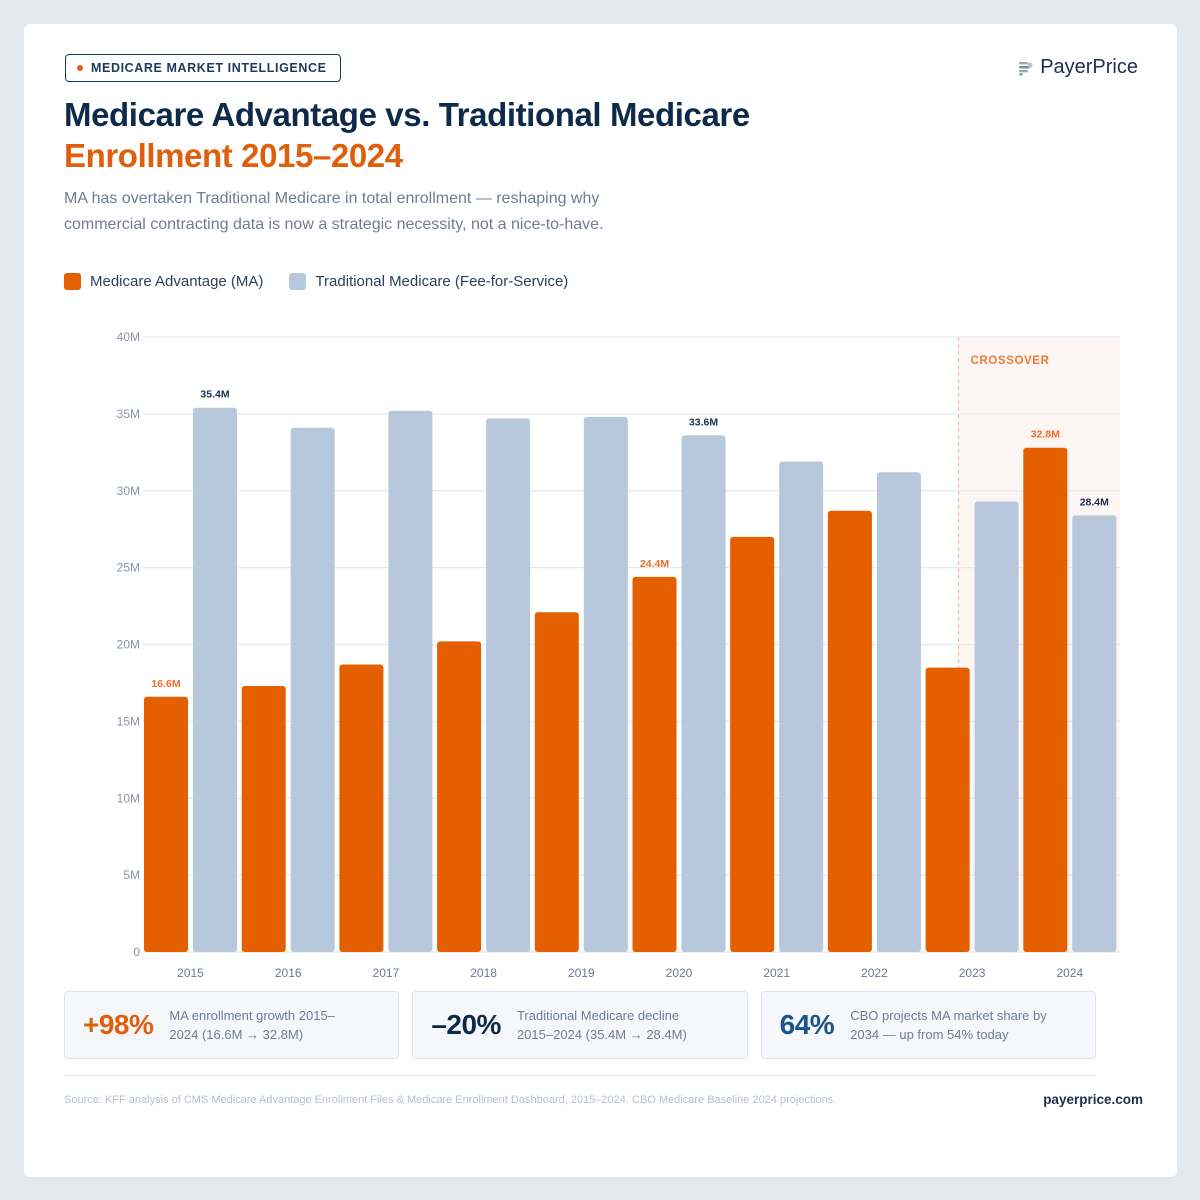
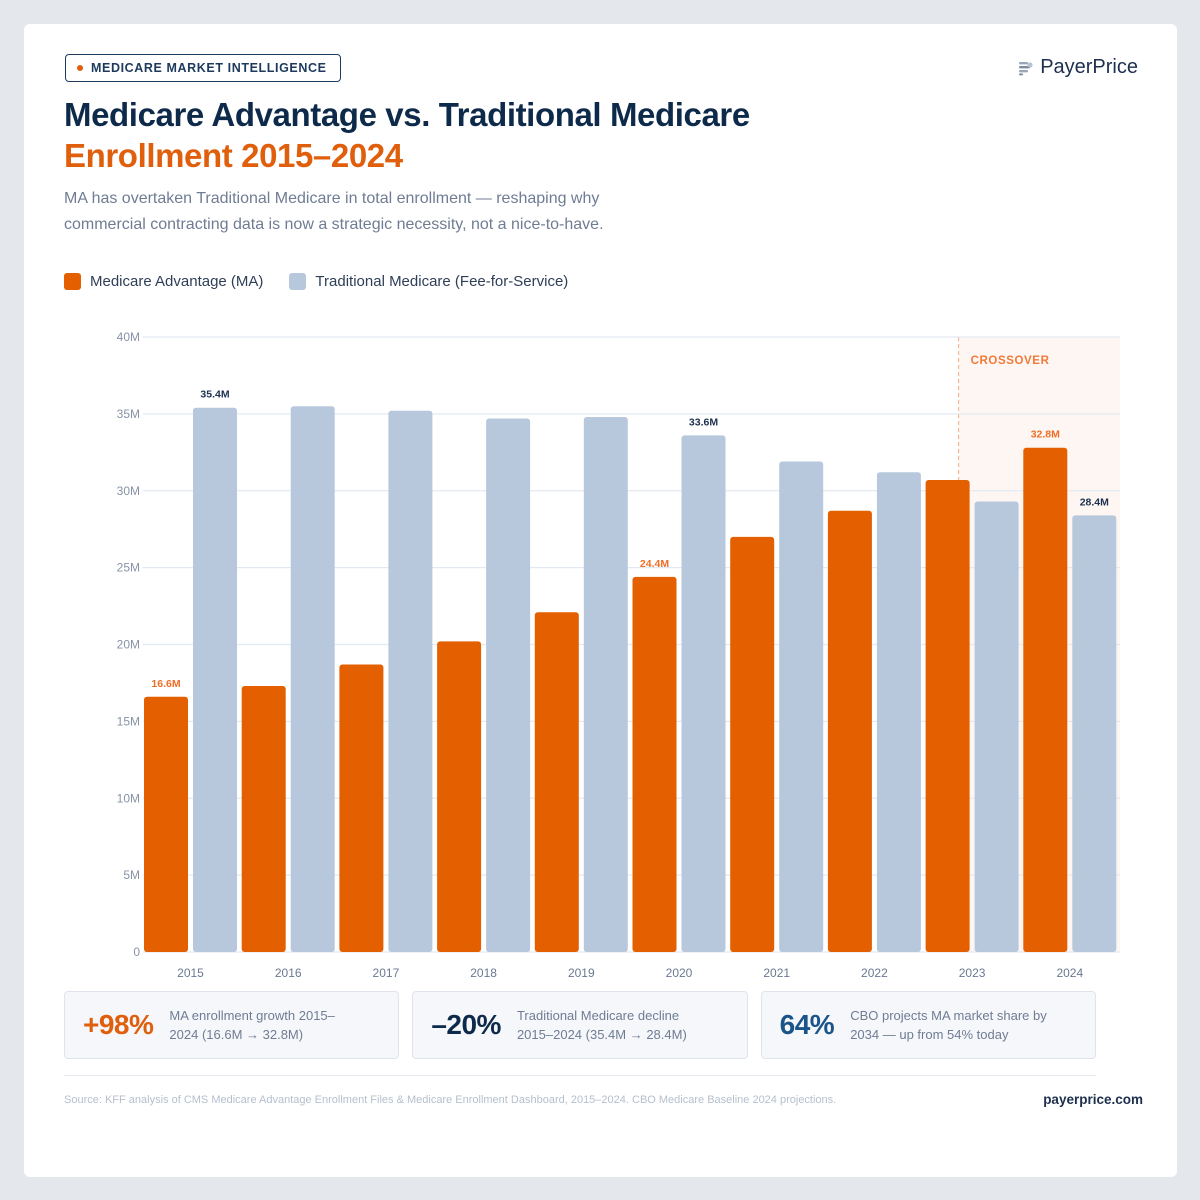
Traditional Medicare (Fee-for-Service)/2016: 34.1M -> 35.5M
Medicare Advantage (MA)/2023: 18.5M -> 30.7M
